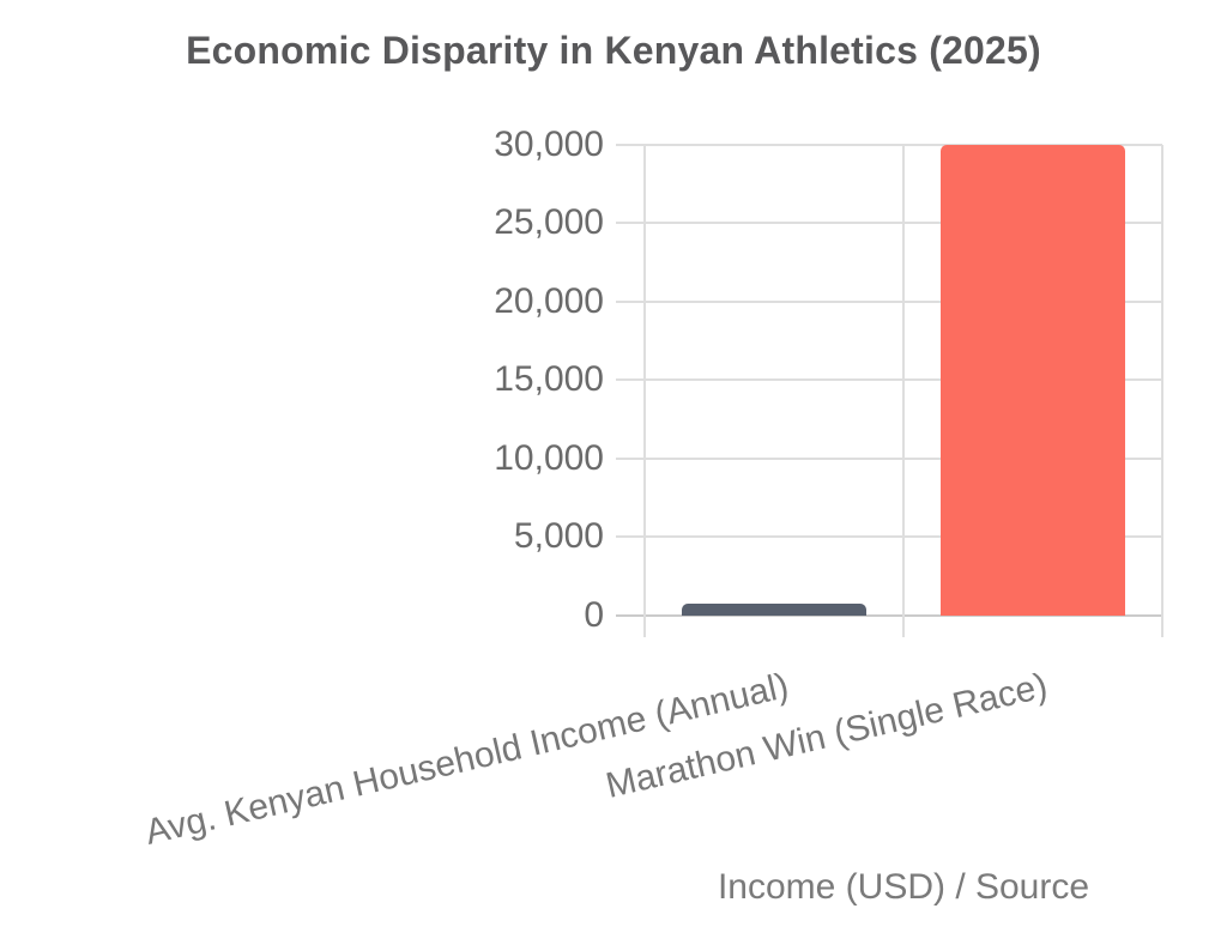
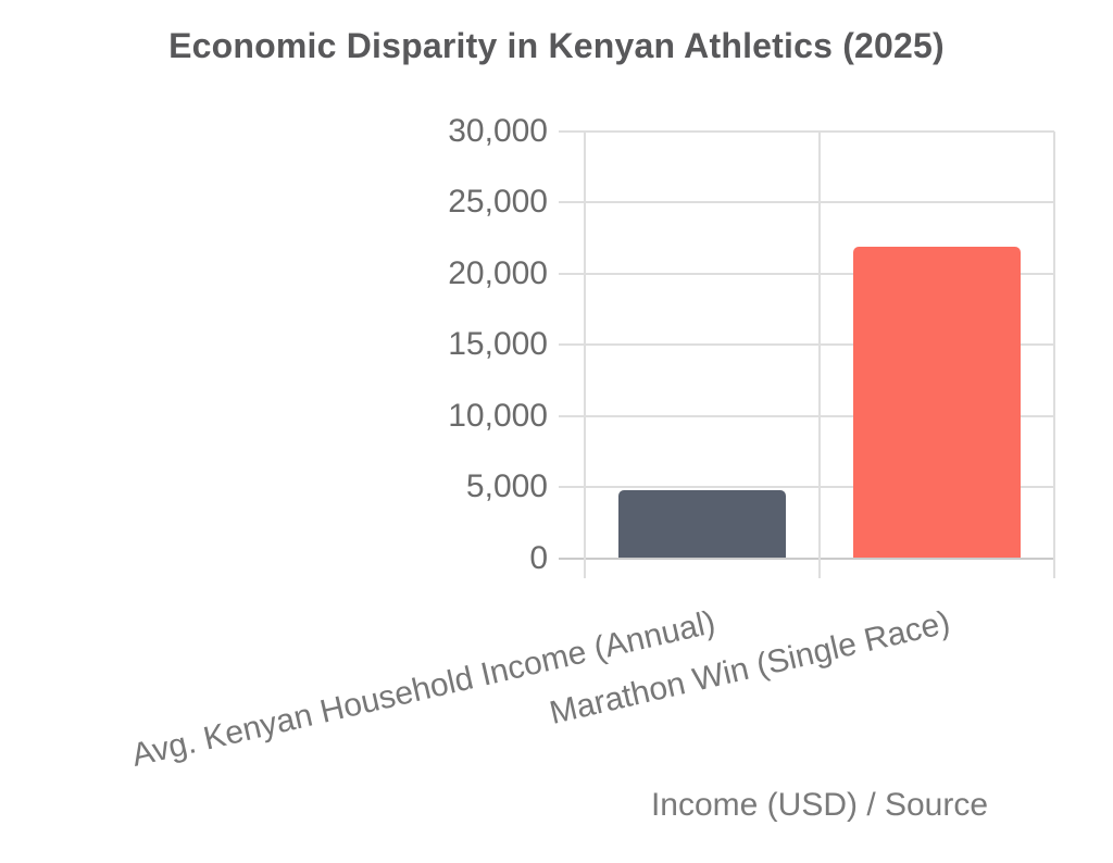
Avg. Kenyan Household Income (Annual): 800 -> 4800
Marathon Win (Single Race): 30000 -> 21900
